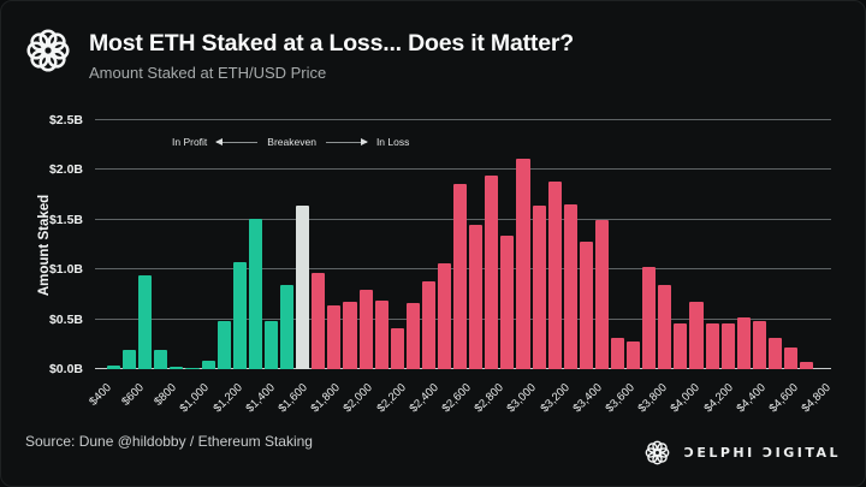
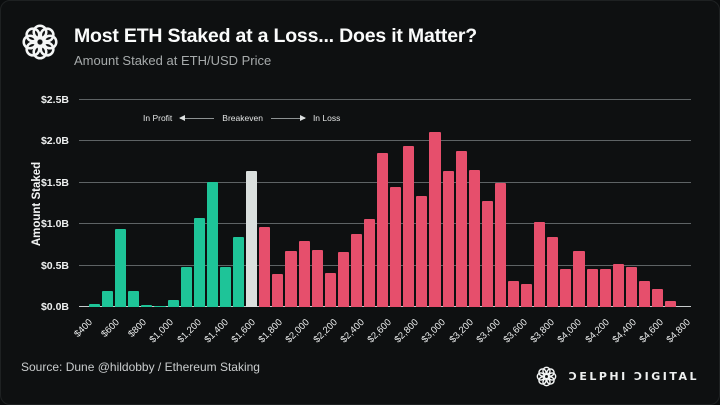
$1,800: $0.6B -> $0.4B
